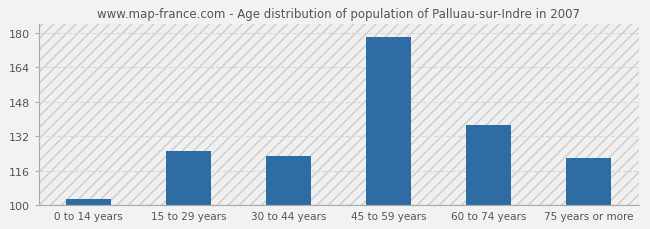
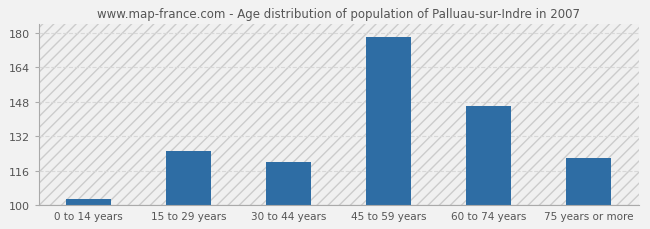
30 to 44 years: 123 -> 120
60 to 74 years: 137 -> 146
